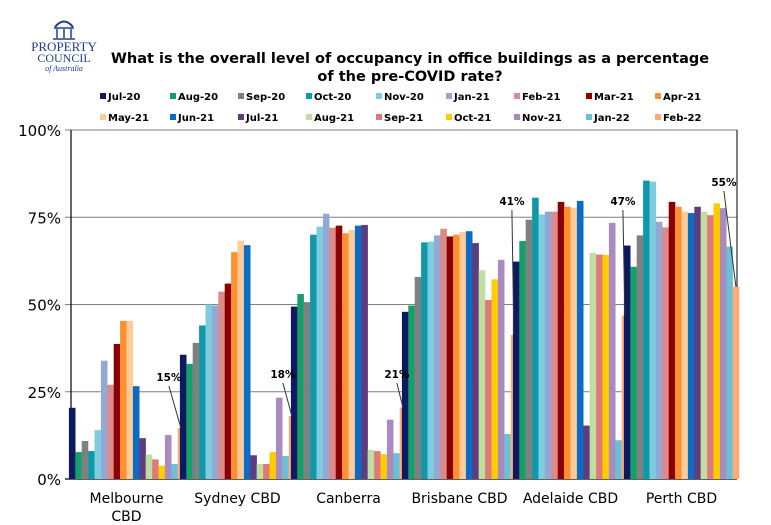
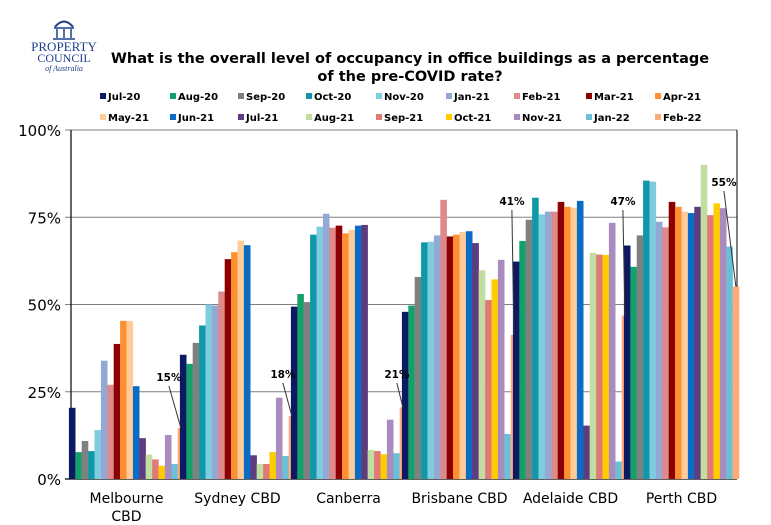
Mar-21/Sydney CBD: 56% -> 63%
Feb-21/Brisbane CBD: 72% -> 80%
Jan-22/Adelaide CBD: 11% -> 5%
Aug-21/Perth CBD: 77% -> 90%
